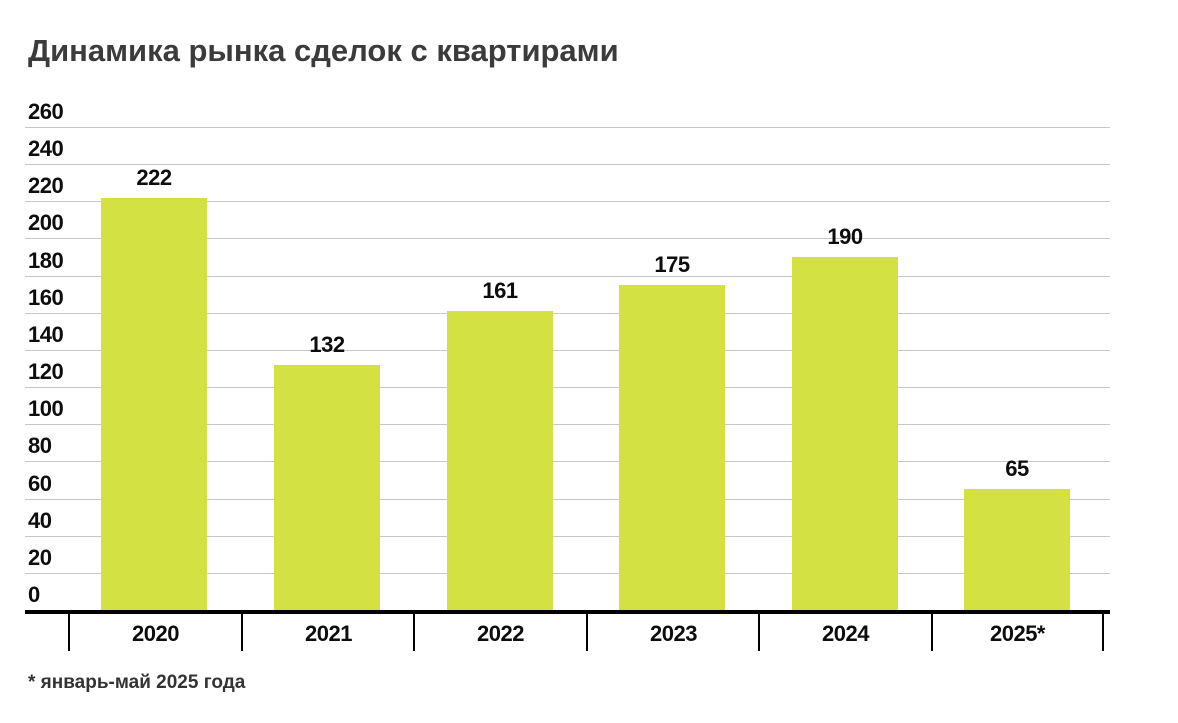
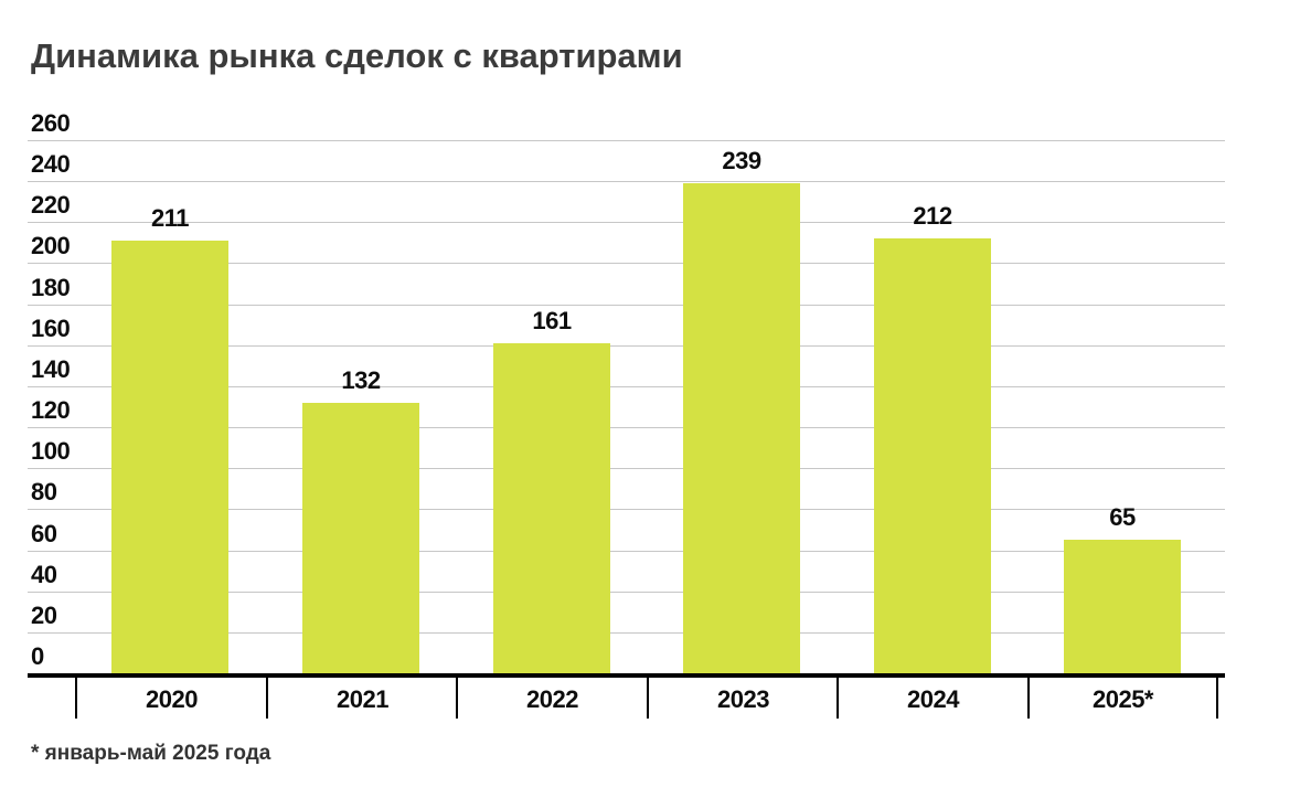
2020: 222 -> 211
2023: 175 -> 239
2024: 190 -> 212
